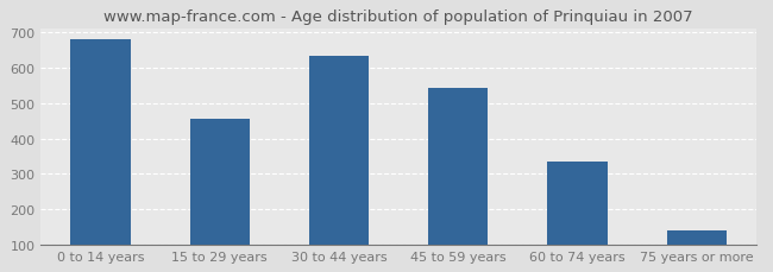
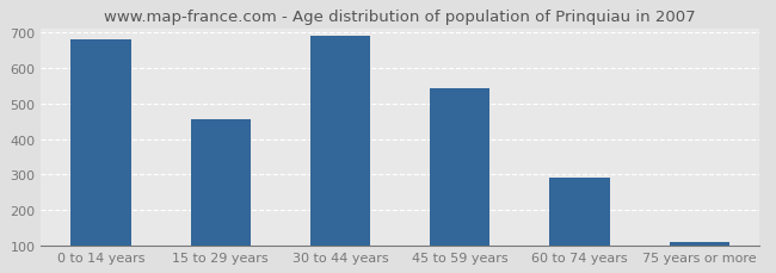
30 to 44 years: 635 -> 690
60 to 74 years: 335 -> 290
75 years or more: 140 -> 108
